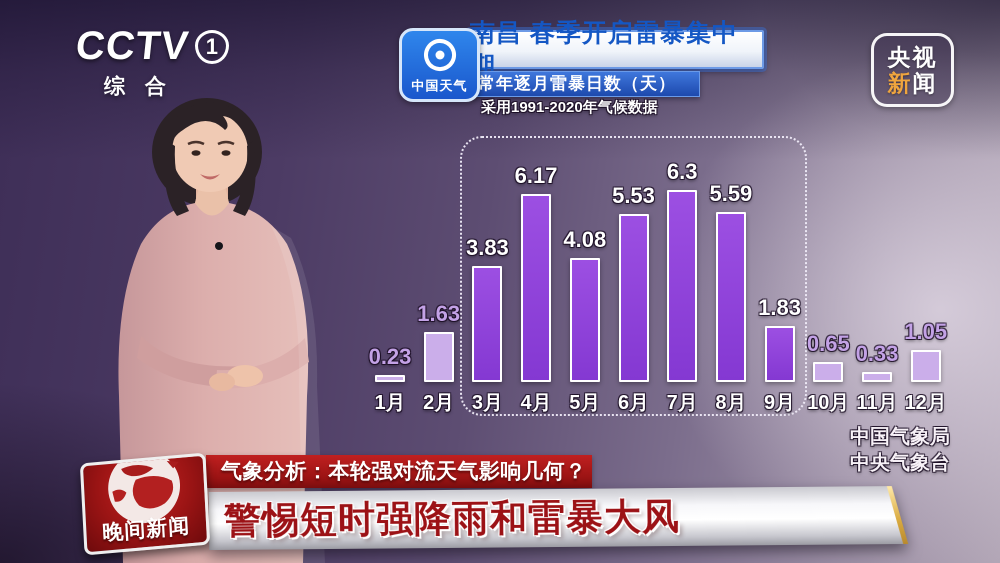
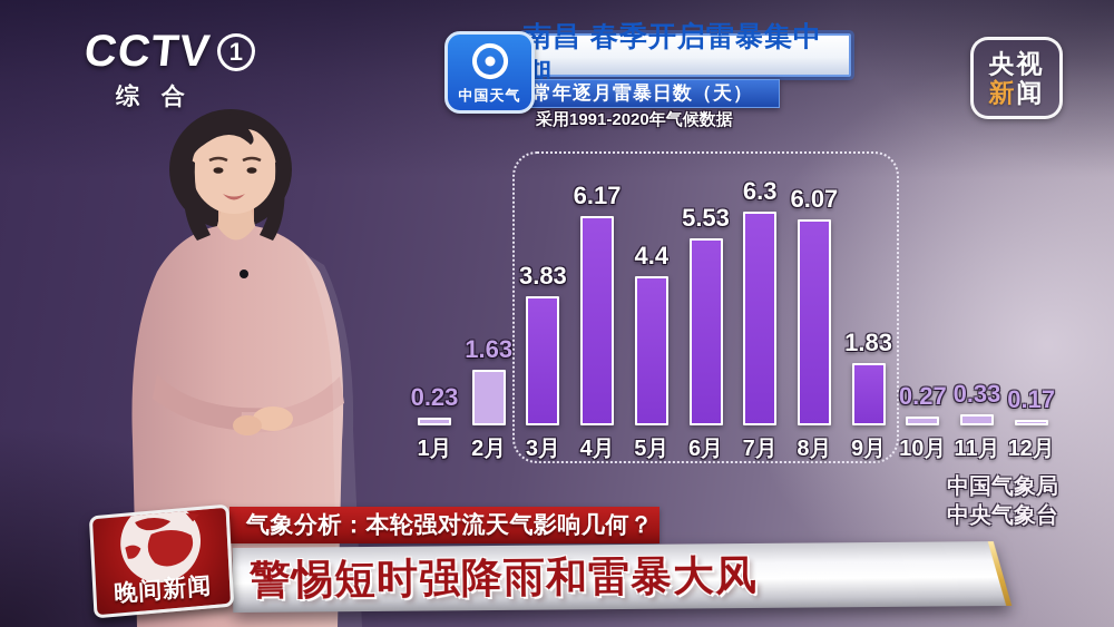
5月: 4.08 -> 4.4
8月: 5.59 -> 6.07
10月: 0.65 -> 0.27
12月: 1.05 -> 0.17
